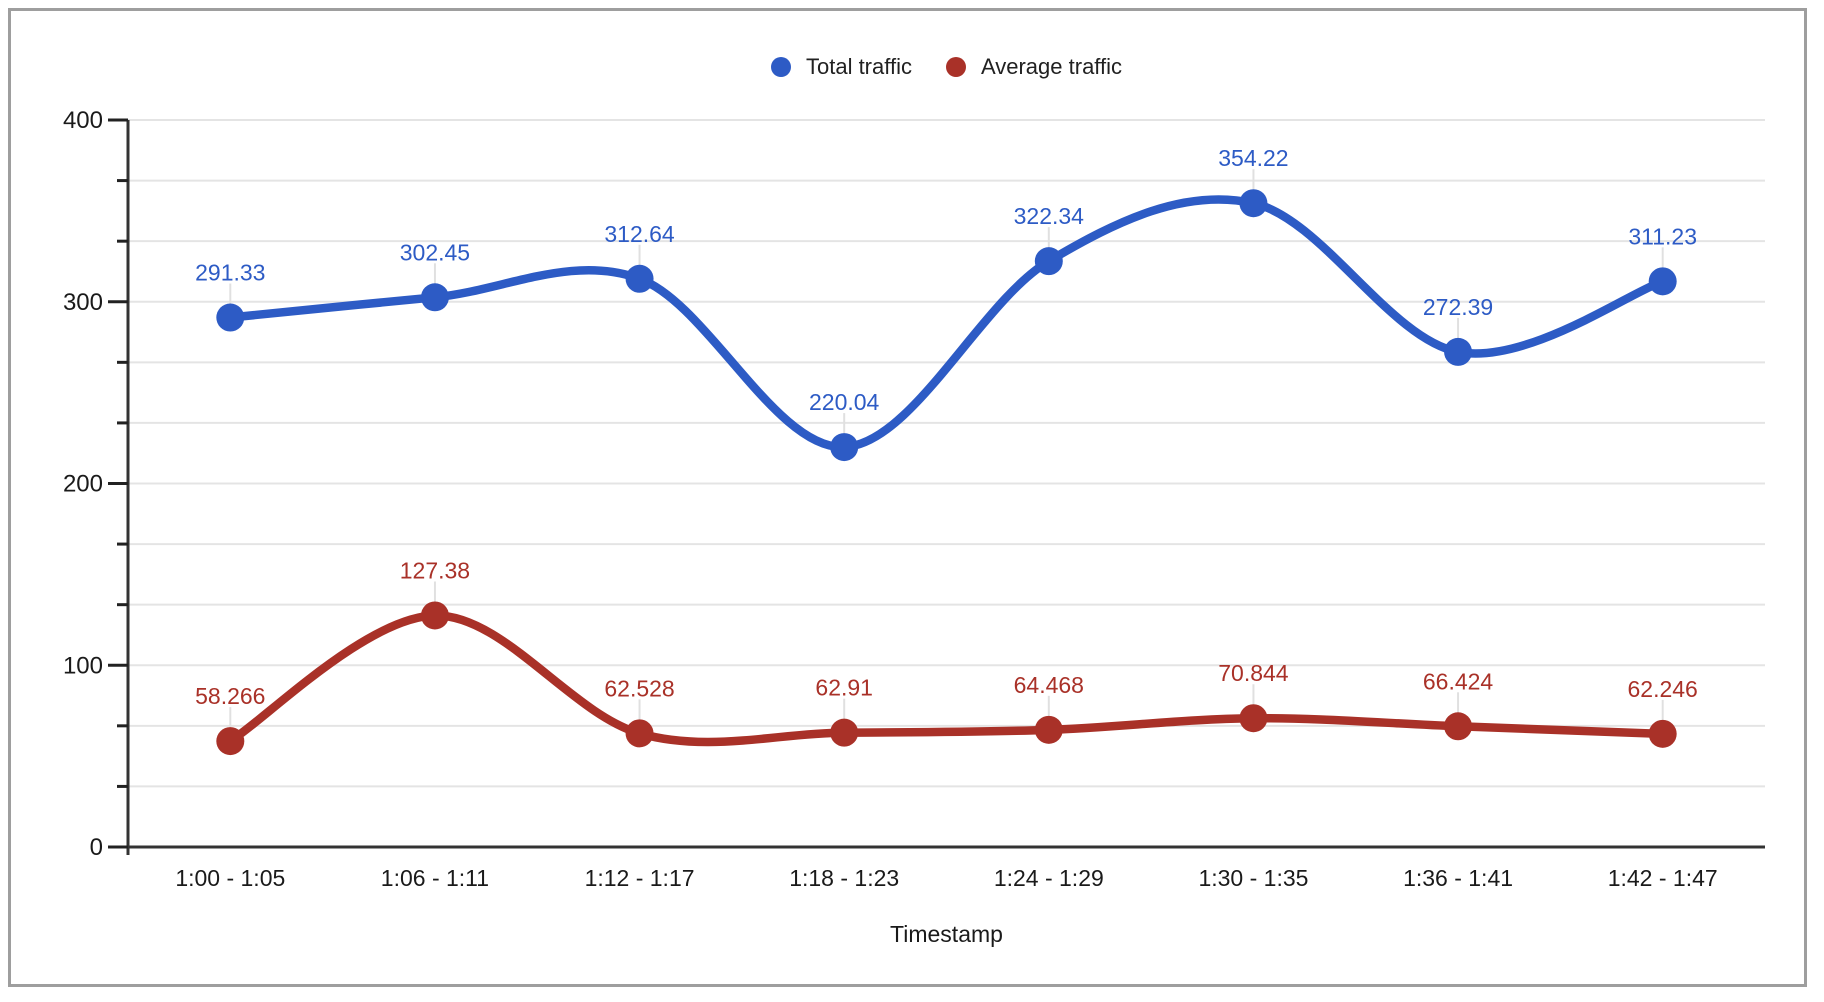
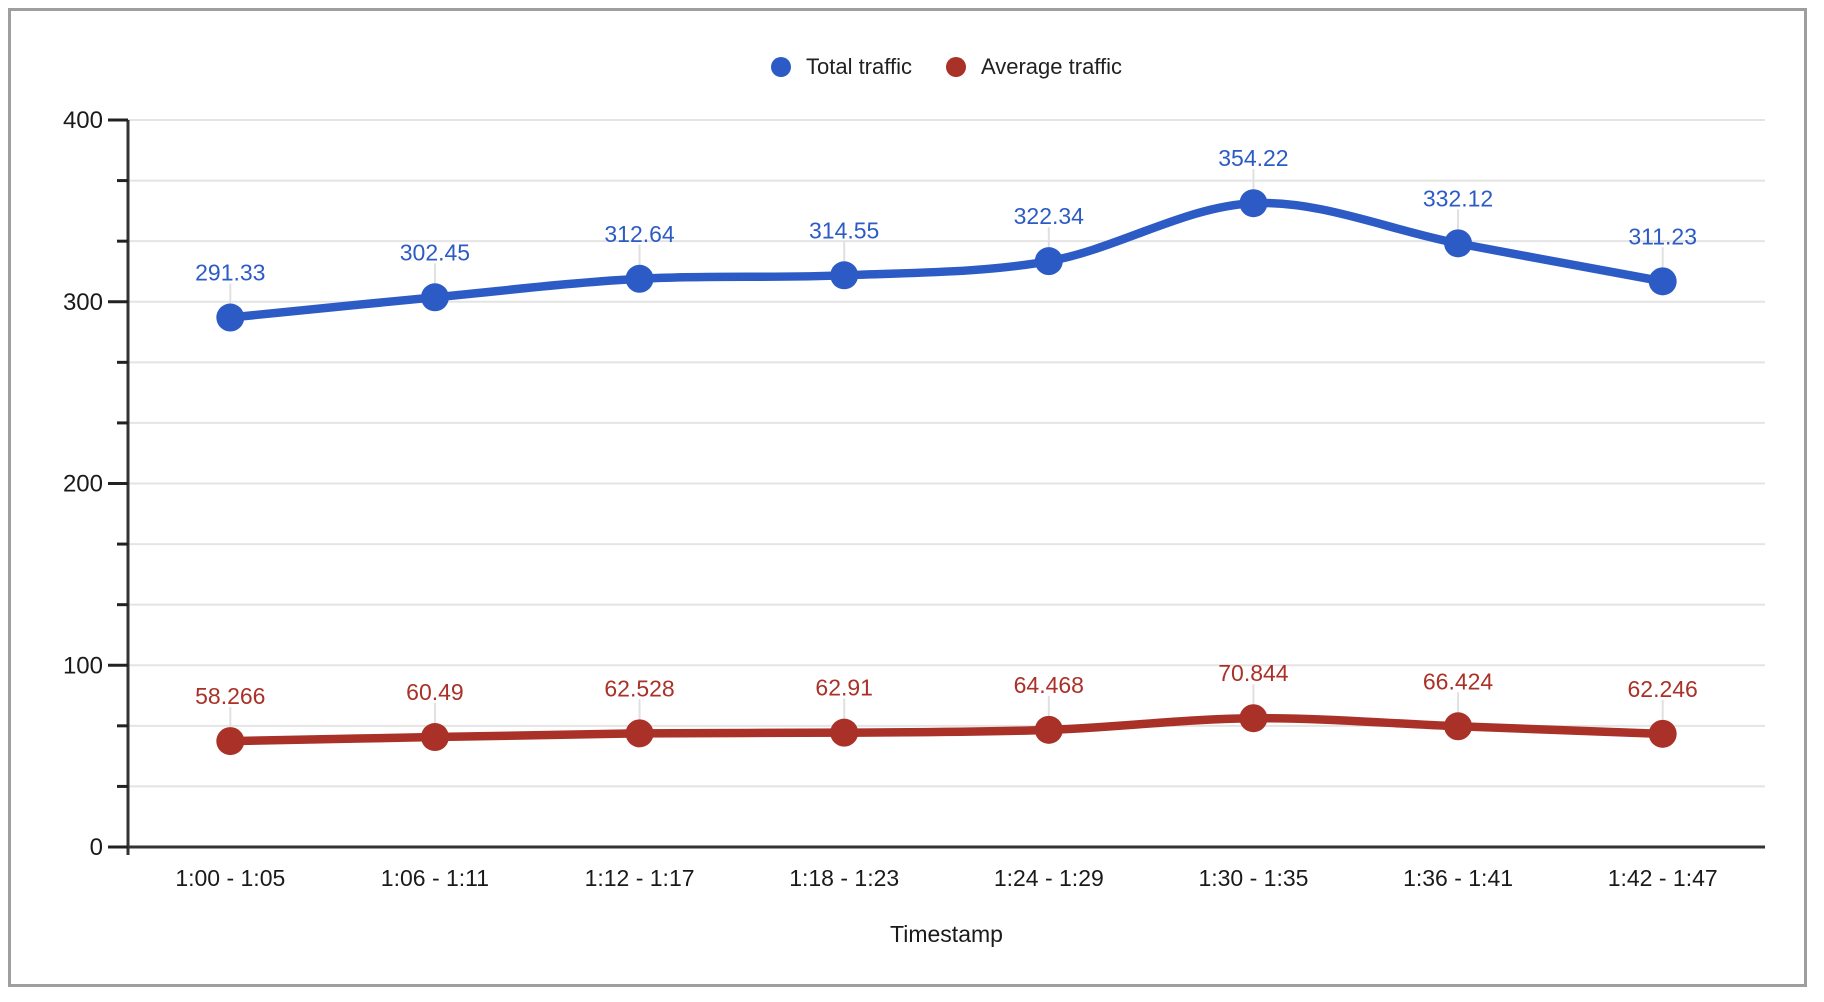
Average traffic/1:06 - 1:11: 127.38 -> 60.49
Total traffic/1:18 - 1:23: 220.04 -> 314.55
Total traffic/1:36 - 1:41: 272.39 -> 332.12
